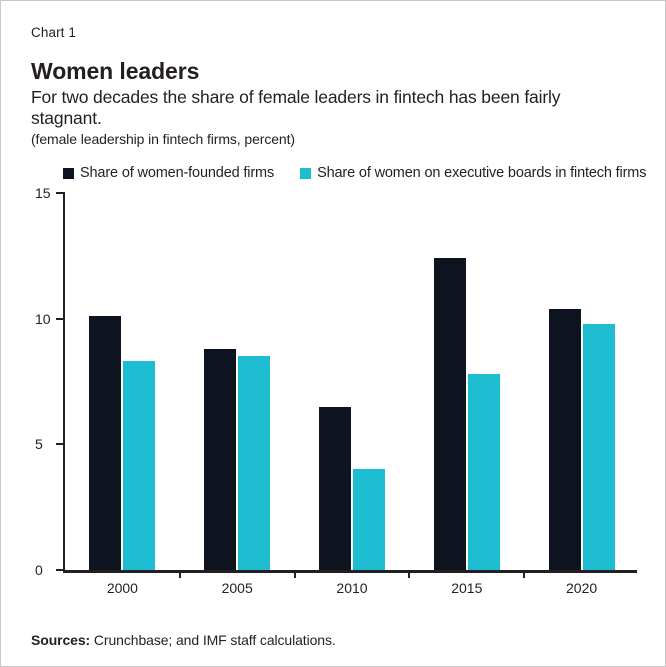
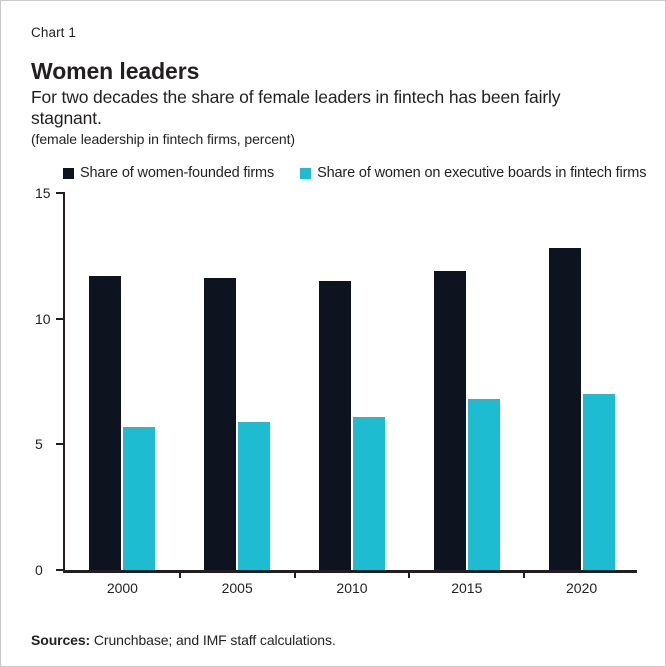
Share of women-founded firms/2000: 10.1 -> 11.7
Share of women on executive boards in fintech firms/2000: 8.3 -> 5.7
Share of women-founded firms/2005: 8.8 -> 11.6
Share of women on executive boards in fintech firms/2005: 8.5 -> 5.9
Share of women-founded firms/2010: 6.5 -> 11.5
Share of women on executive boards in fintech firms/2010: 4.0 -> 6.1
Share of women-founded firms/2015: 12.4 -> 11.9
Share of women on executive boards in fintech firms/2015: 7.8 -> 6.8
Share of women-founded firms/2020: 10.4 -> 12.8
Share of women on executive boards in fintech firms/2020: 9.8 -> 7.0
